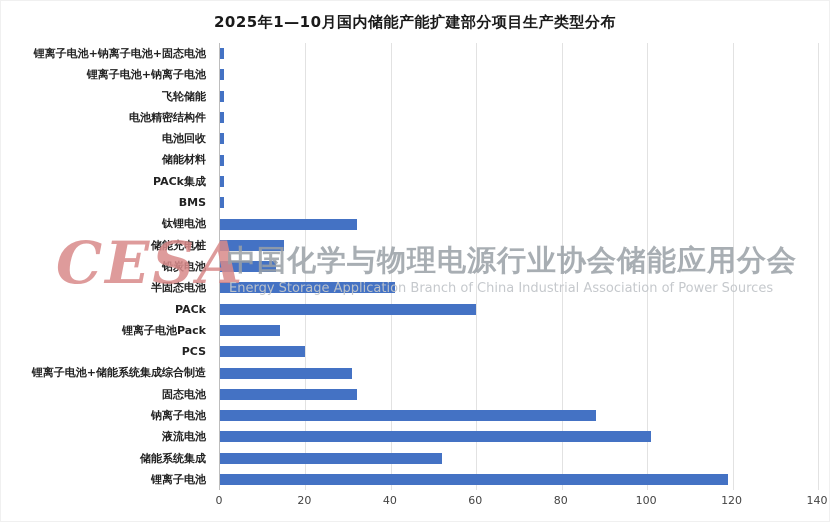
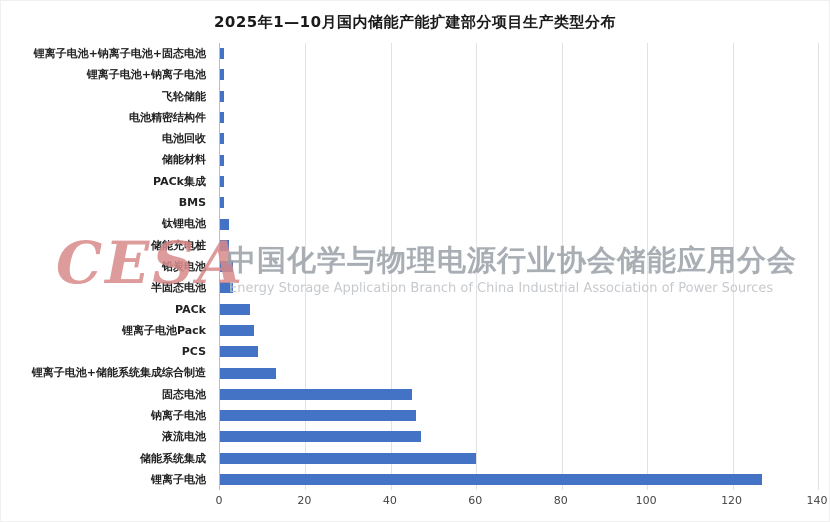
钛锂电池: 32 -> 2
储能充电桩: 15 -> 2
铅炭电池: 13 -> 3
半固态电池: 41 -> 3
PACk: 60 -> 7
锂离子电池Pack: 14 -> 8
PCS: 20 -> 9
锂离子电池+储能系统集成综合制造: 31 -> 13
固态电池: 32 -> 45
钠离子电池: 88 -> 46
液流电池: 101 -> 47
储能系统集成: 52 -> 60
锂离子电池: 119 -> 127
